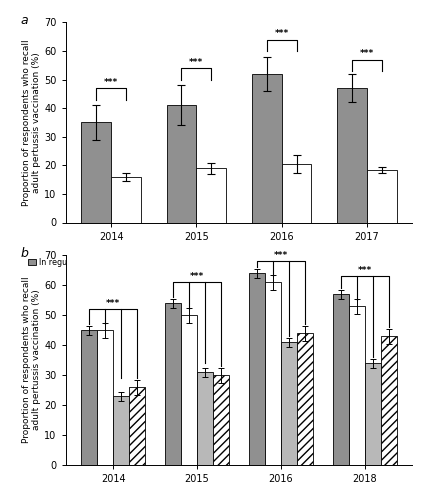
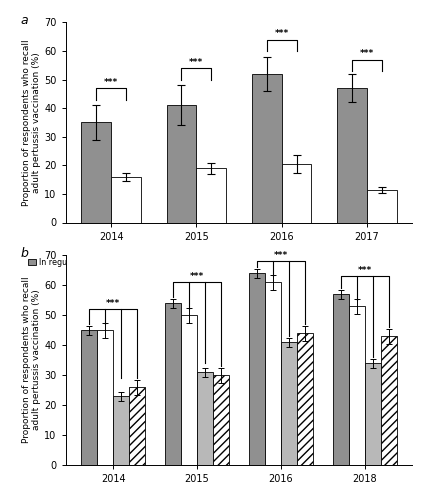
Not in regular contact with children <5yrs/2017: 18.5 -> 11.5
